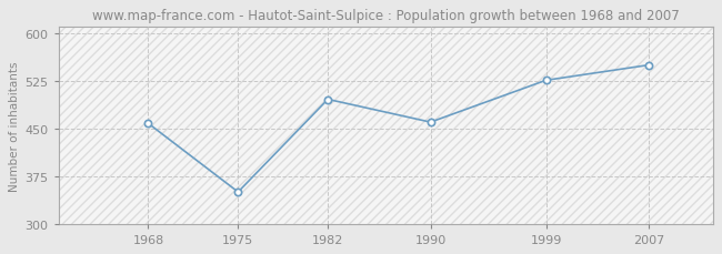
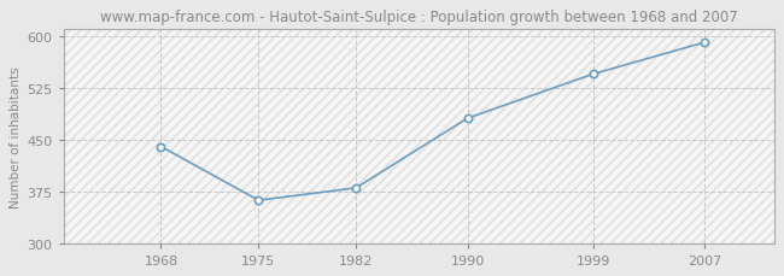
1968: 458 -> 440
1975: 350 -> 362
1982: 496 -> 380
1990: 460 -> 481
1999: 526 -> 545
2007: 550 -> 591
